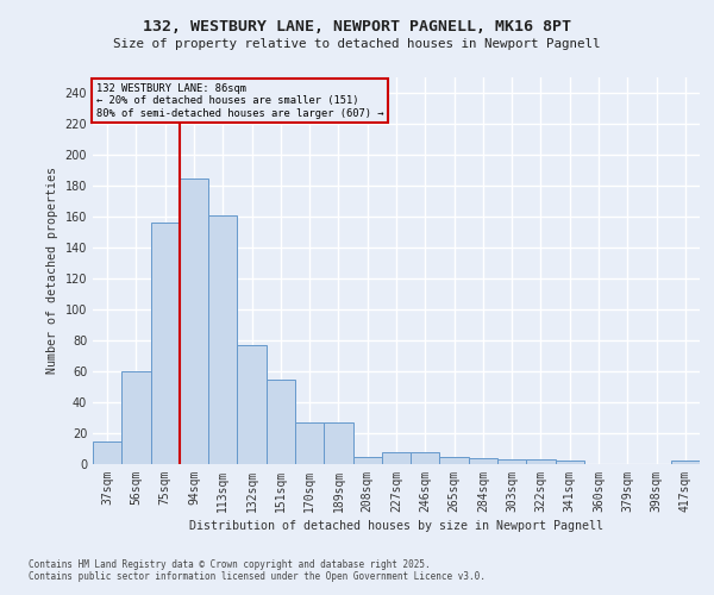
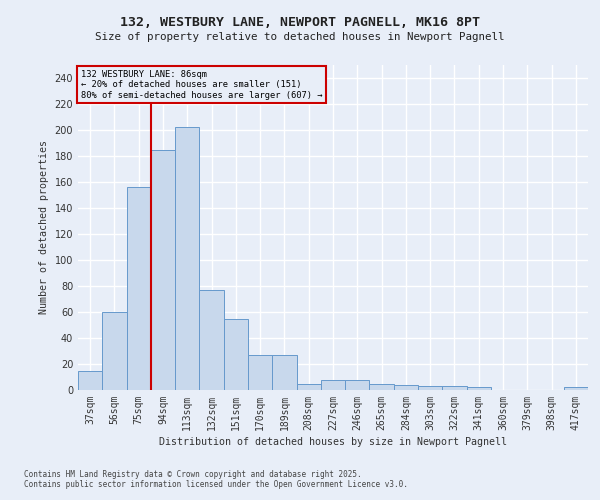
113sqm: 161 -> 202
